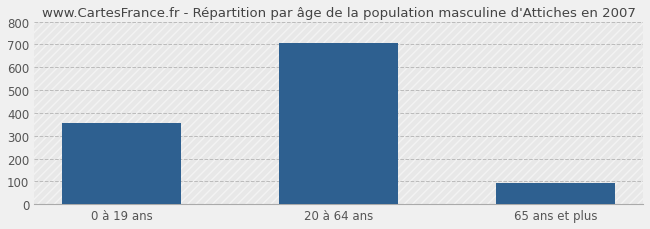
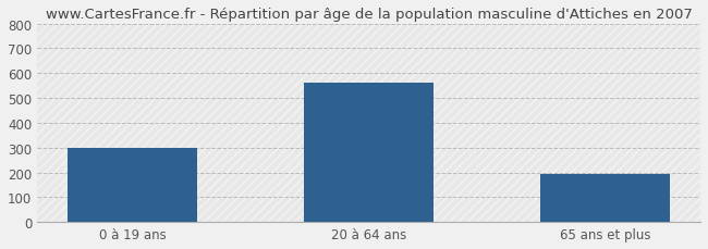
0 à 19 ans: 355 -> 300
20 à 64 ans: 708 -> 560
65 ans et plus: 93 -> 195
